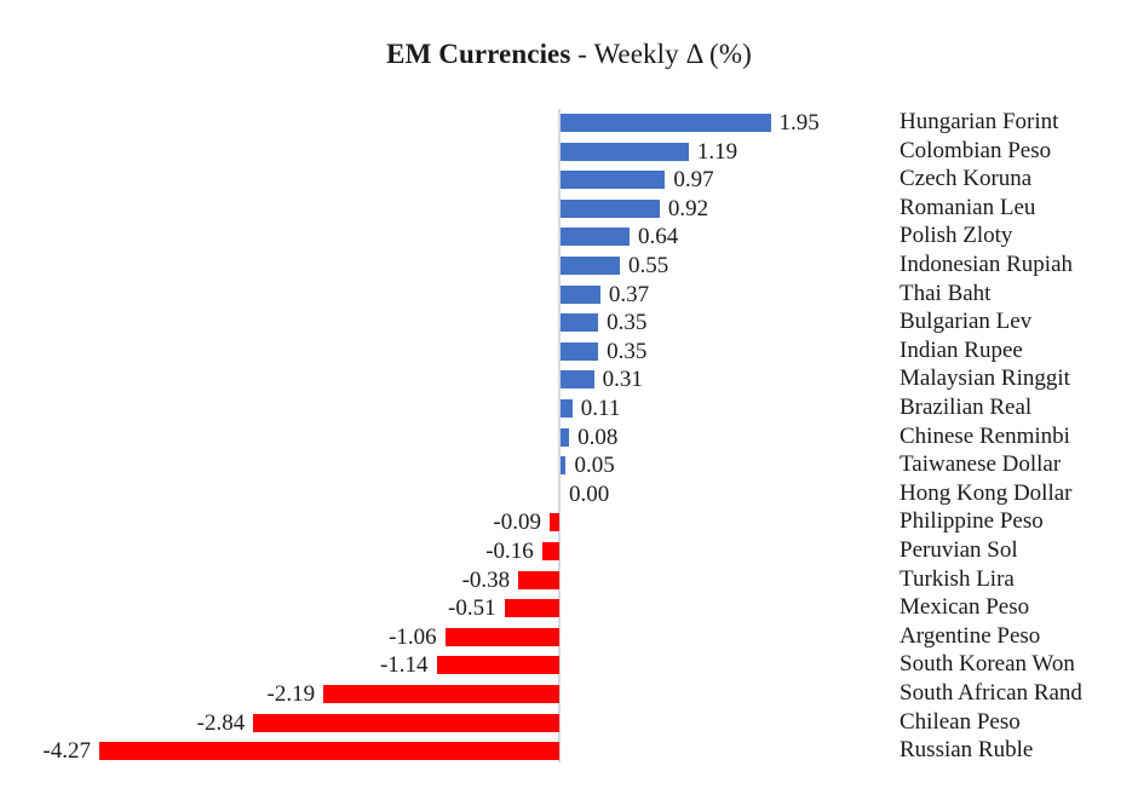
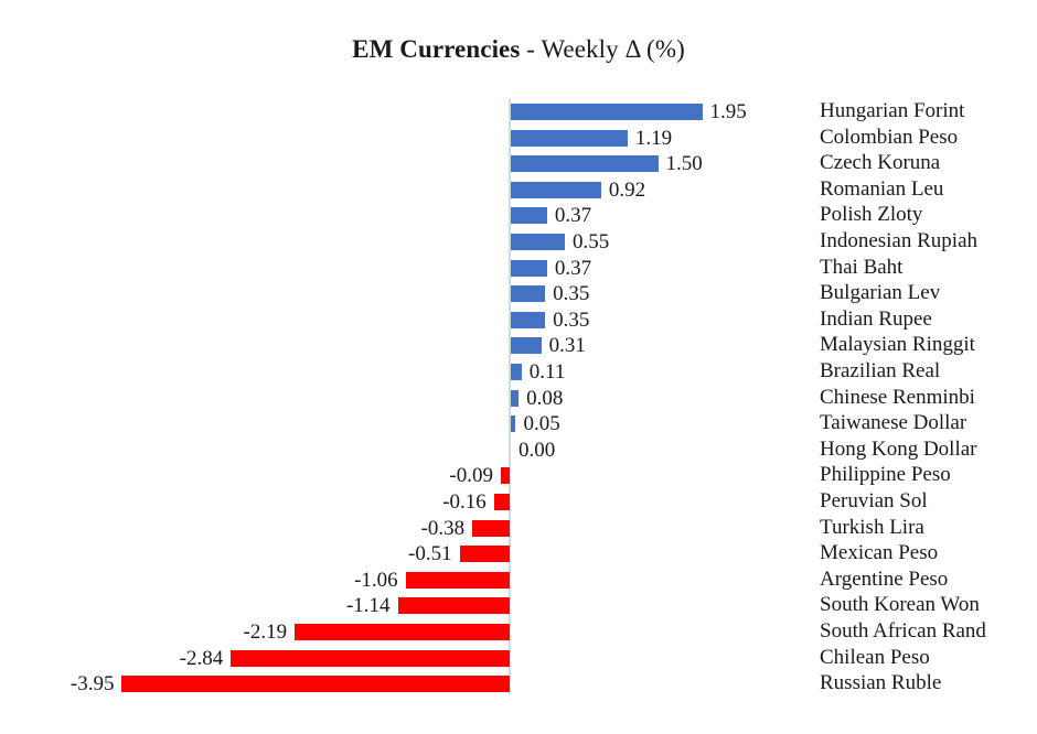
Czech Koruna: 0.97 -> 1.50
Polish Zloty: 0.64 -> 0.37
Russian Ruble: -4.27 -> -3.95
